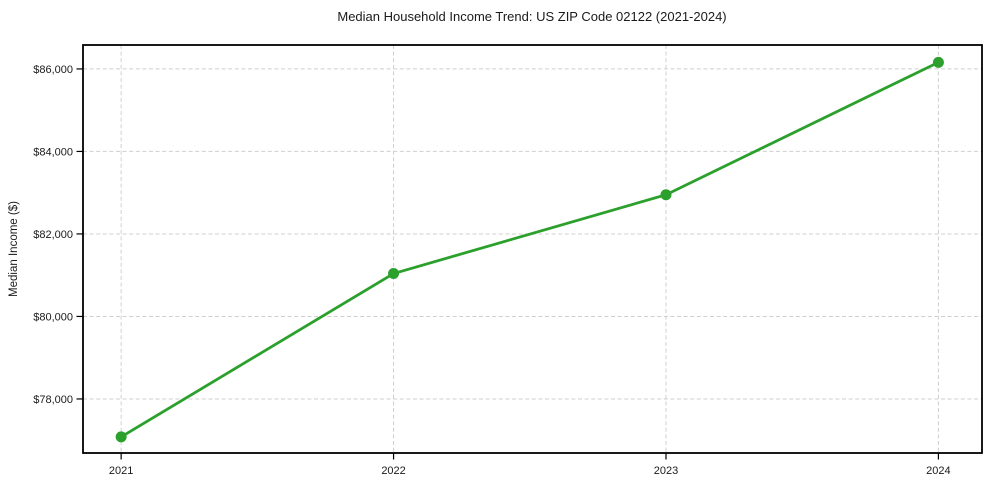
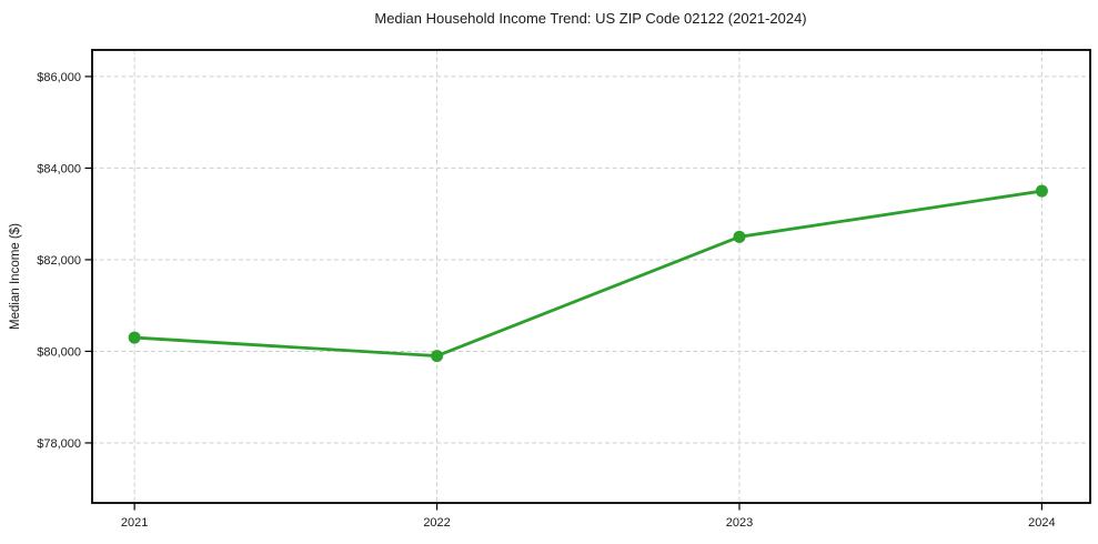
2021: $77100 -> $80300
2022: $81000 -> $79900
2023: $83000 -> $82500
2024: $86200 -> $83500
